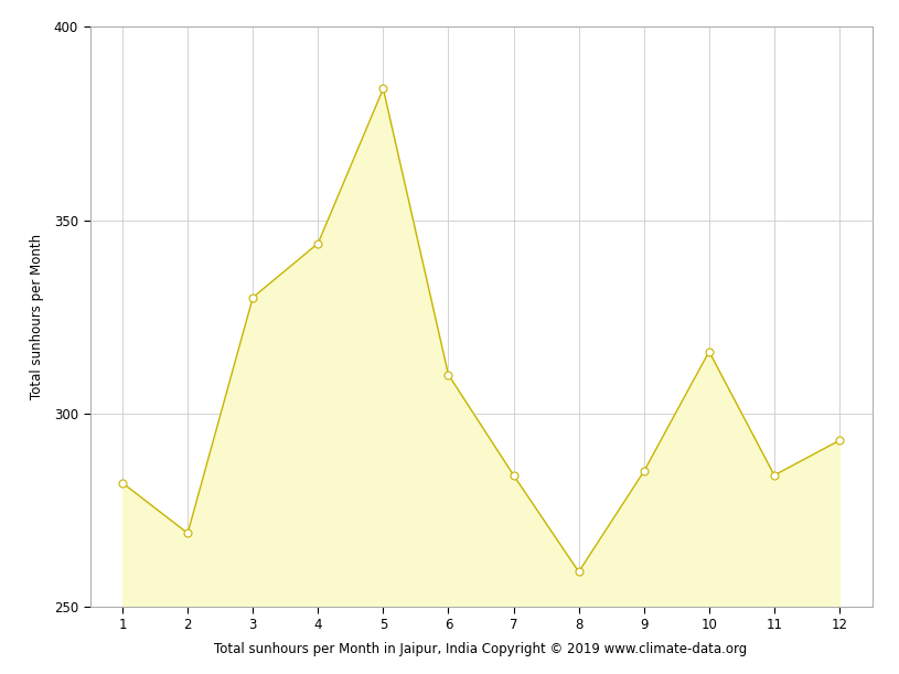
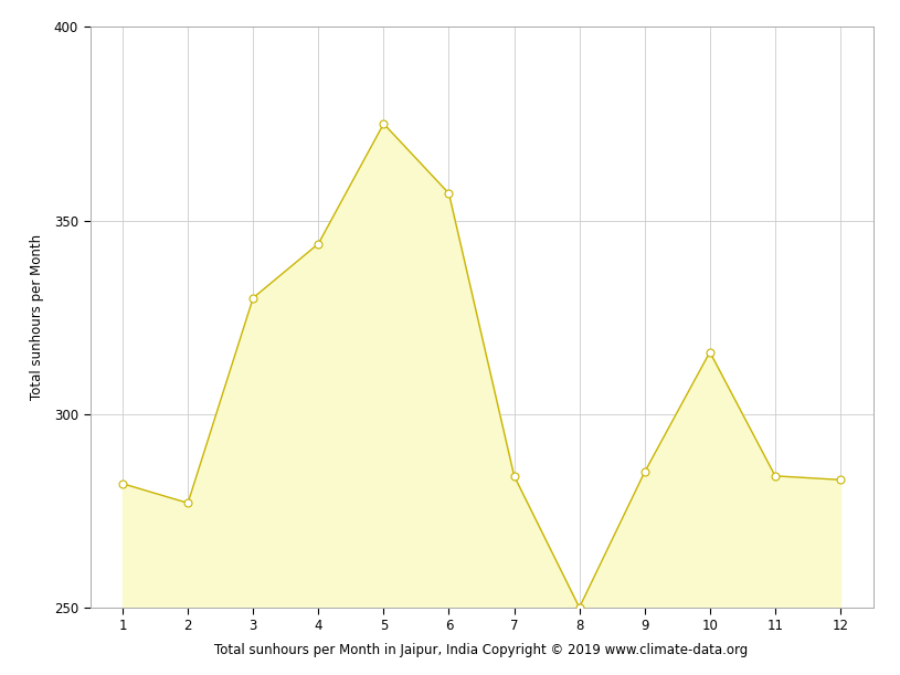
2: 269 -> 277
5: 384 -> 375
6: 310 -> 357
8: 259 -> 250
12: 293 -> 283
